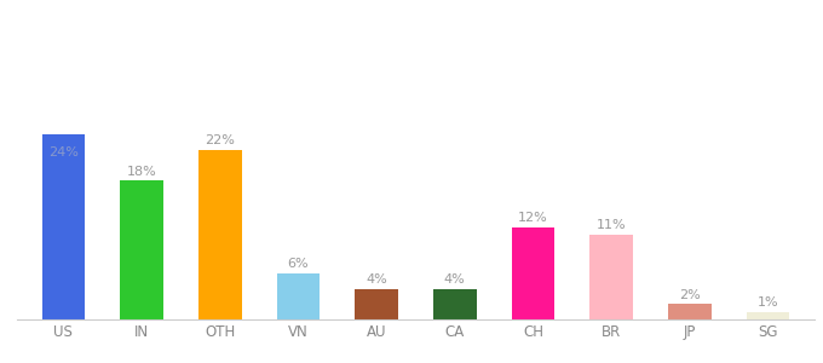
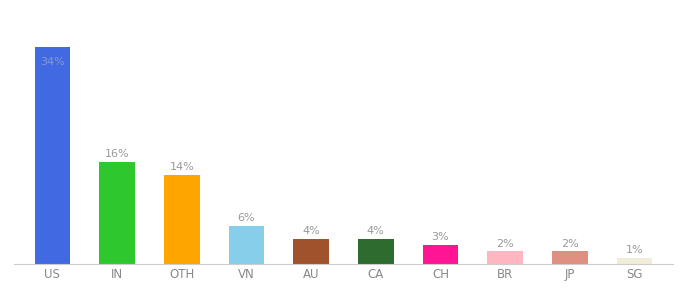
US: 24% -> 34%
IN: 18% -> 16%
OTH: 22% -> 14%
CH: 12% -> 3%
BR: 11% -> 2%
